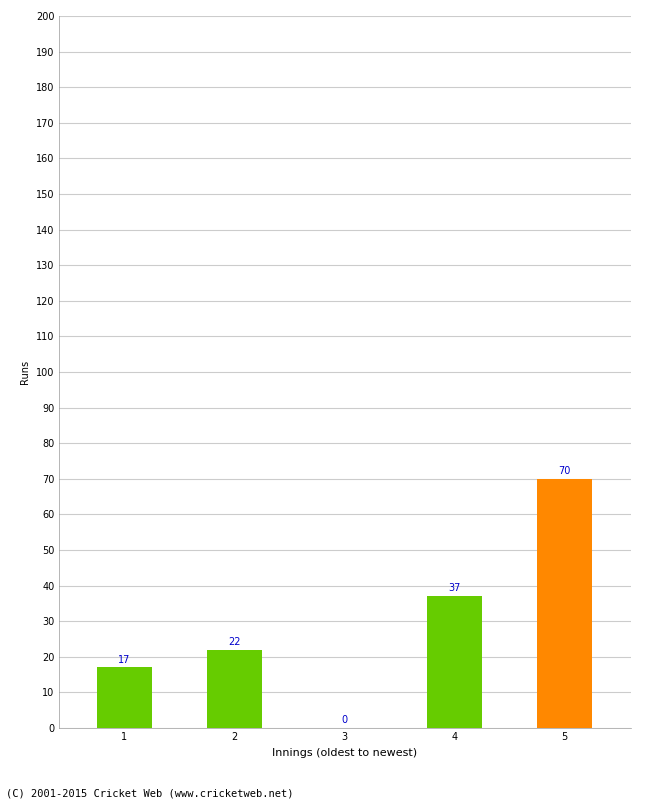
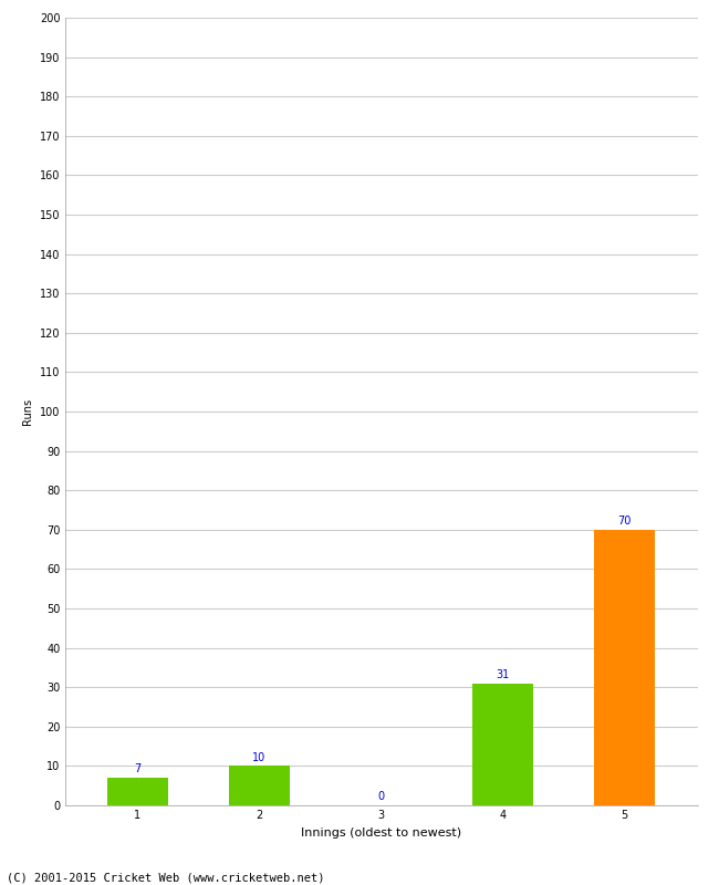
1: 17 -> 7
2: 22 -> 10
4: 37 -> 31
